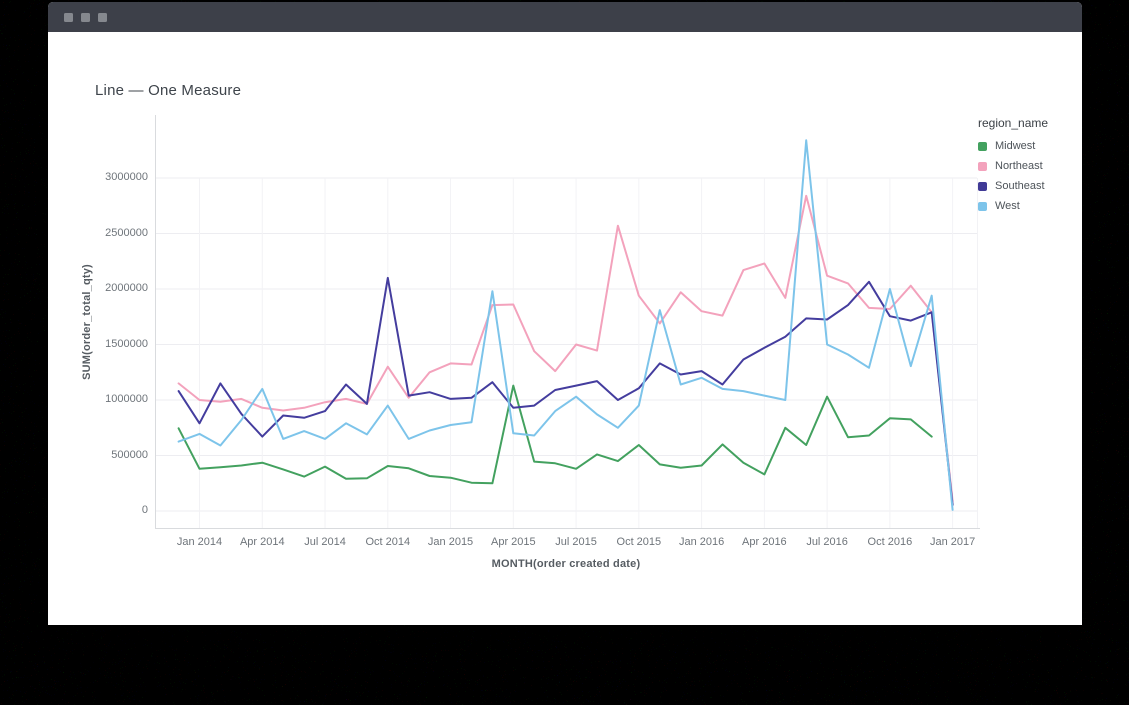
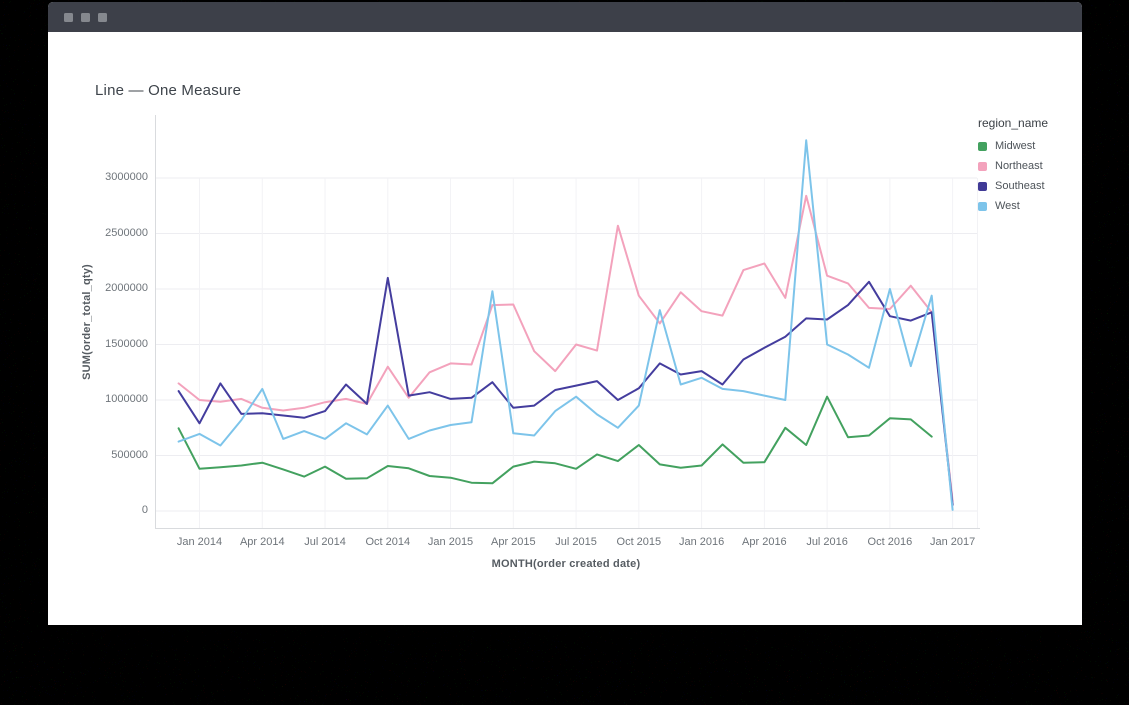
Southeast/Apr 2014: 670000 -> 880000
Midwest/Apr 2015: 1130000 -> 400000
Midwest/Apr 2016: 330000 -> 440000
